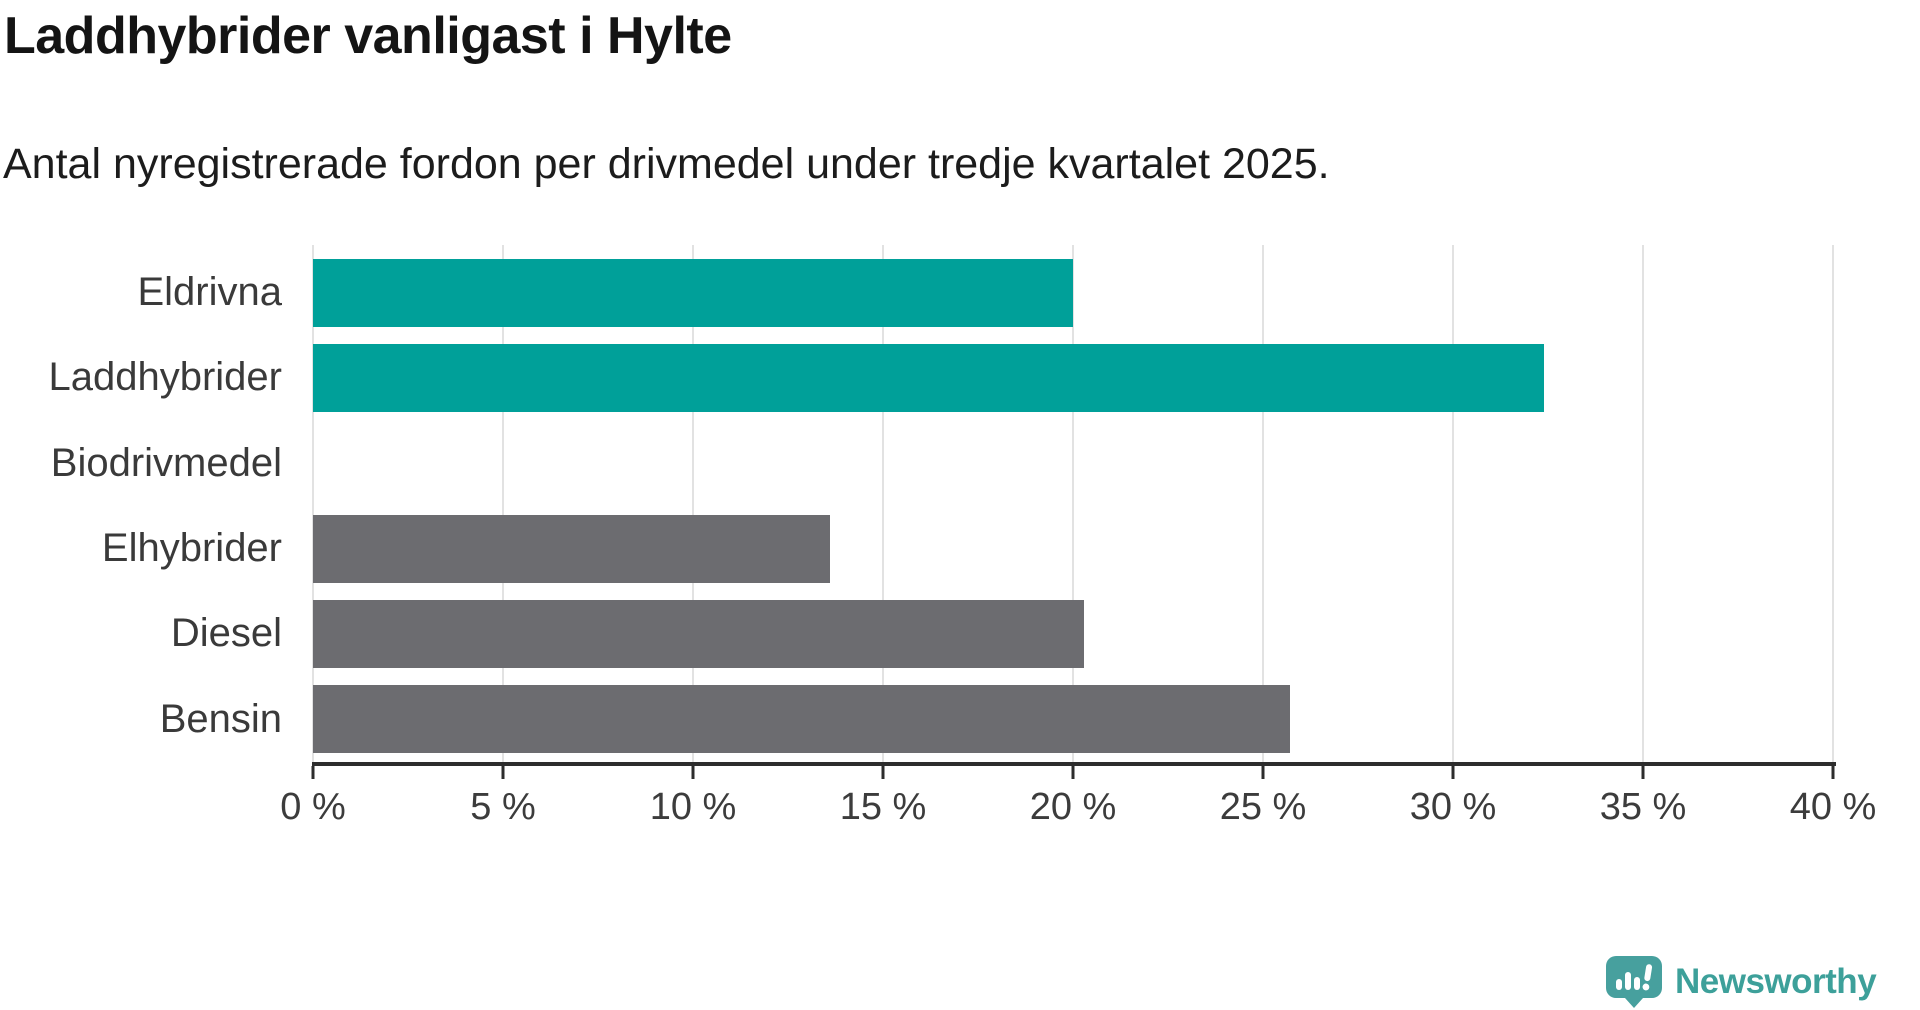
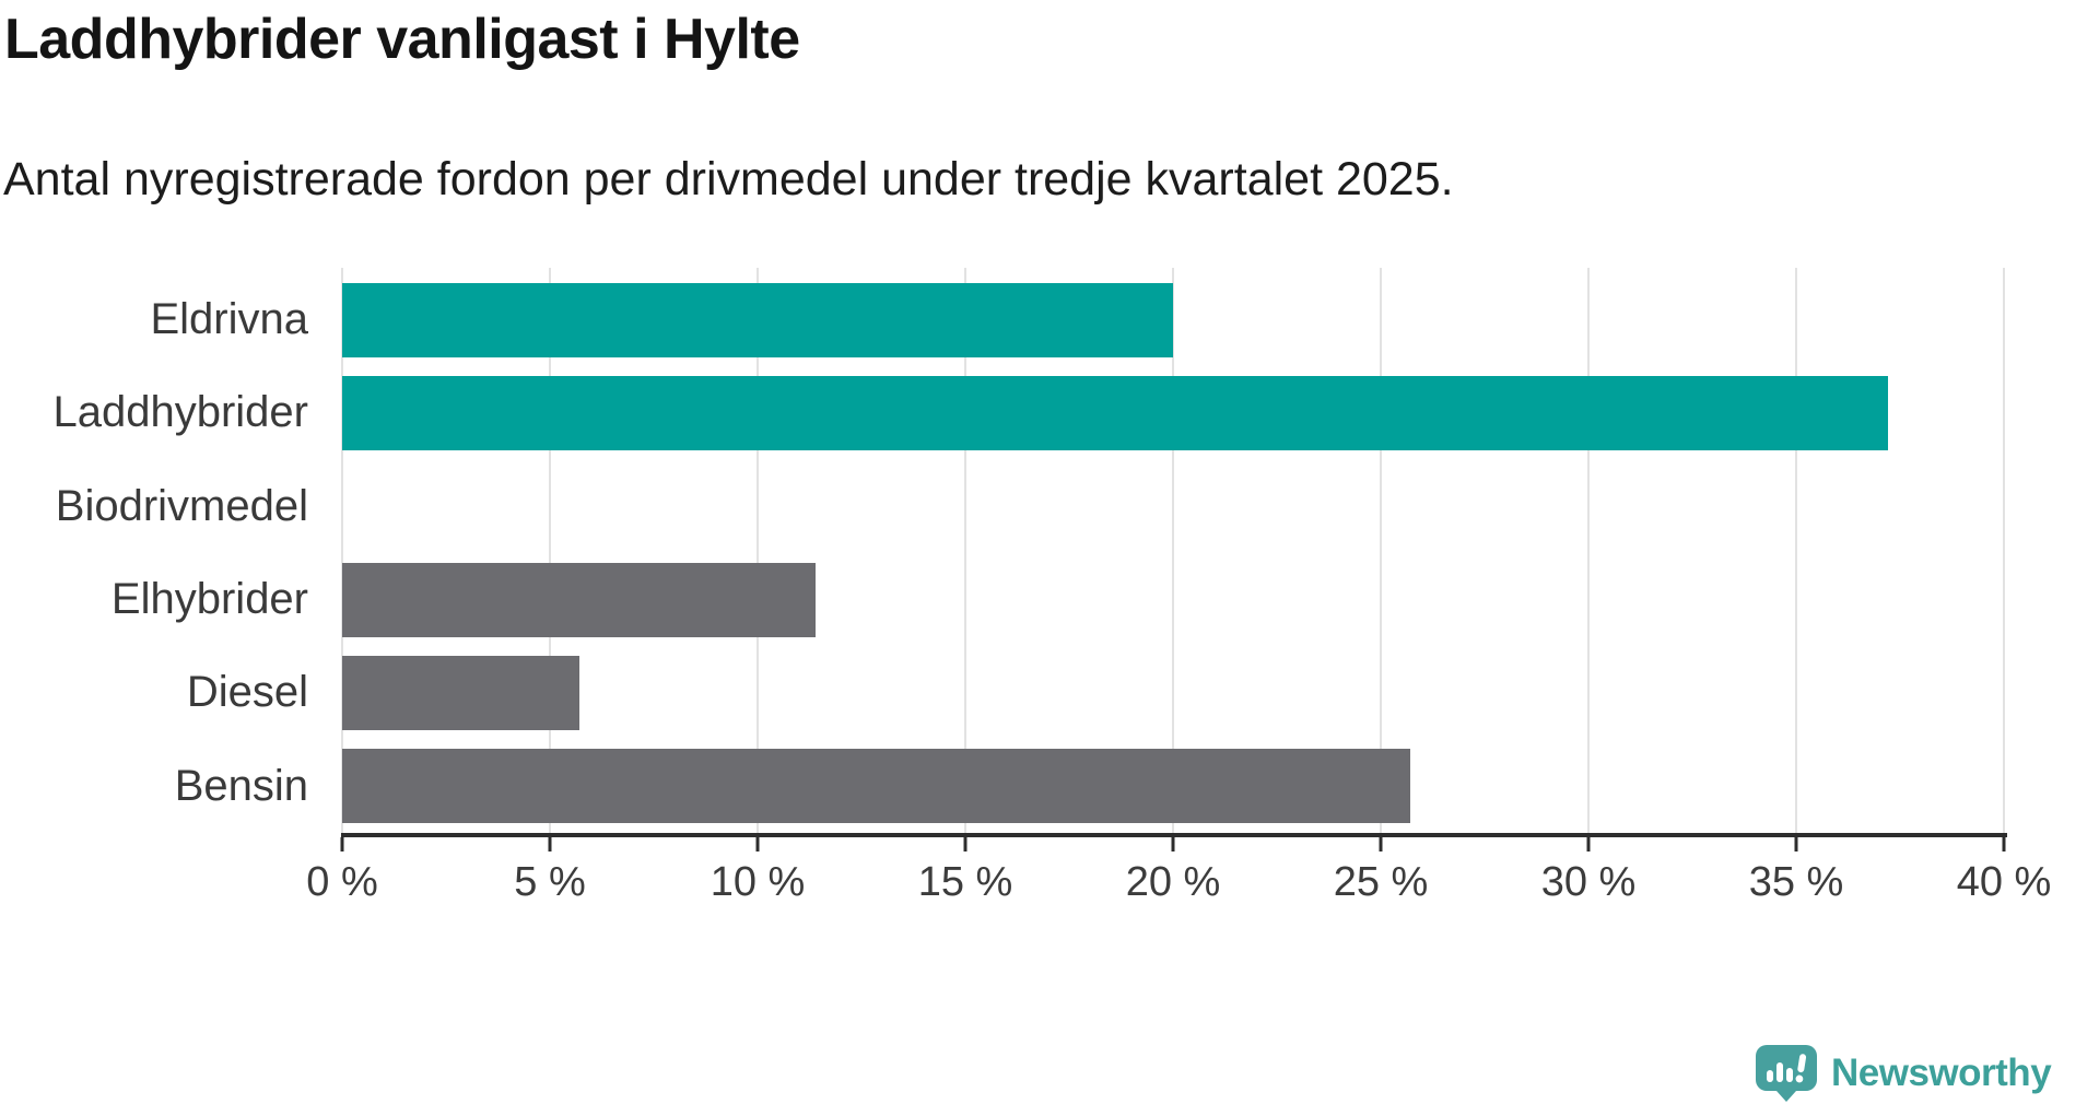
Laddhybrider: 32.4% -> 37.2%
Elhybrider: 13.6% -> 11.4%
Diesel: 20.3% -> 5.7%
